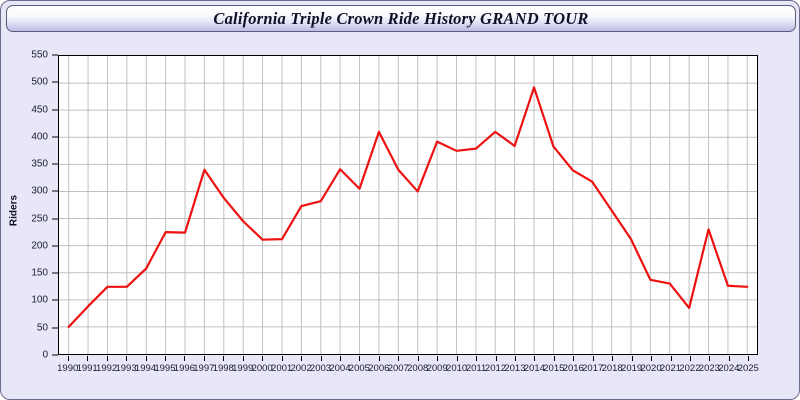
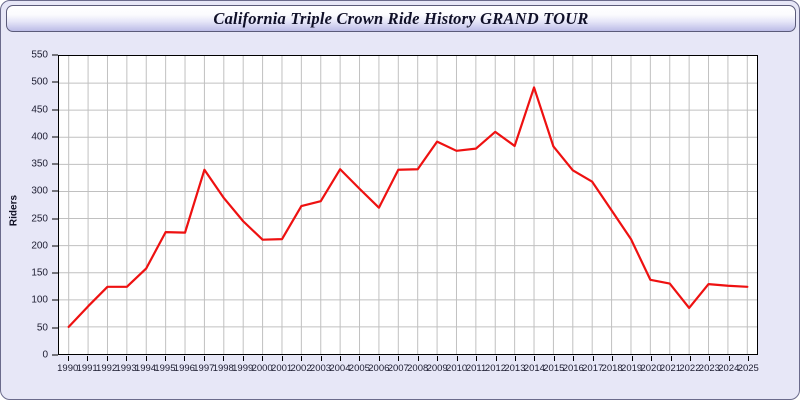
2006: 410 -> 270
2008: 300 -> 340
2023: 230 -> 130
